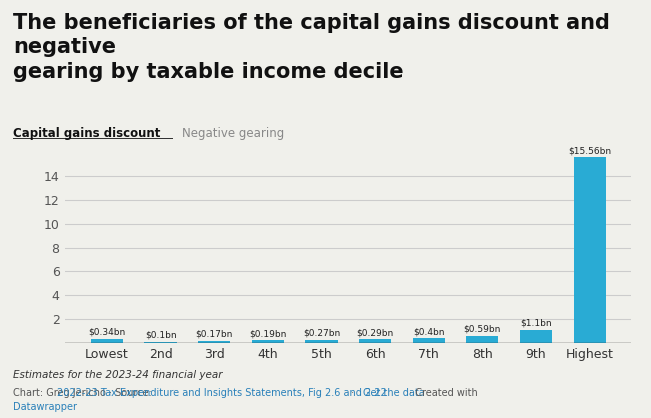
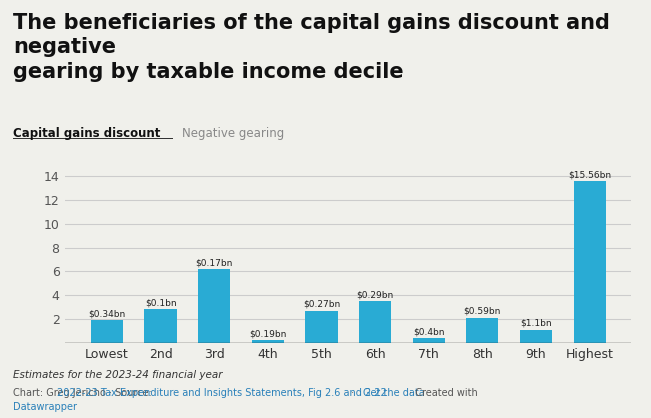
Lowest: 0.3 -> 1.9
2nd: 0.1 -> 2.8
3rd: 0.2 -> 6.2
5th: 0.3 -> 2.7
6th: 0.3 -> 3.5
8th: 0.6 -> 2.1
Highest: 15.6 -> 13.6
